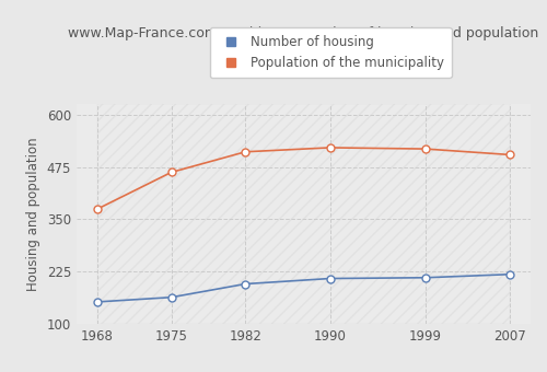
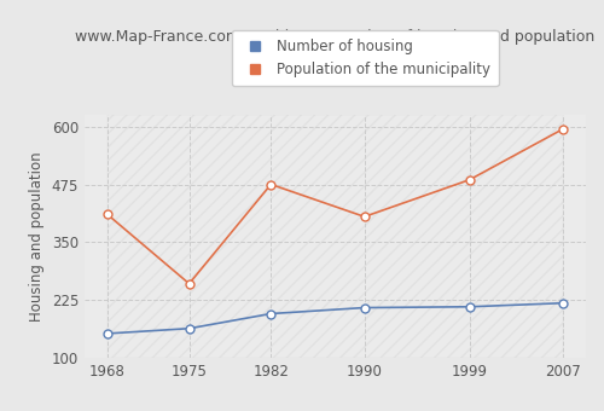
Population of the municipality/1968: 374 -> 410
Population of the municipality/1975: 462 -> 260
Population of the municipality/1982: 511 -> 475
Population of the municipality/1990: 521 -> 405
Population of the municipality/1999: 518 -> 485
Population of the municipality/2007: 504 -> 595
